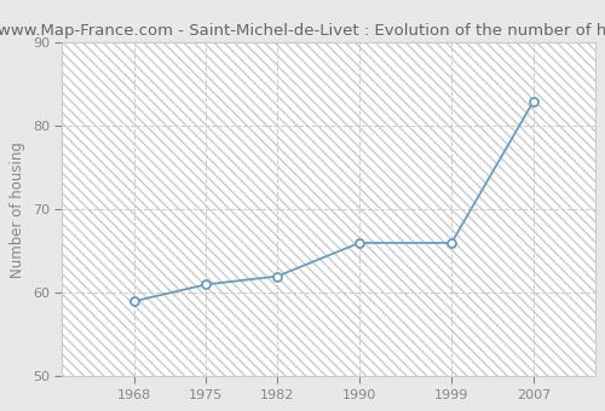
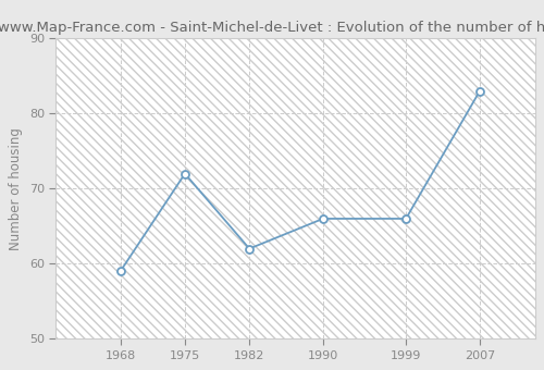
1975: 61 -> 72
